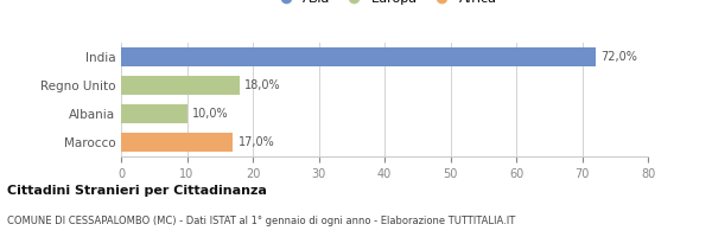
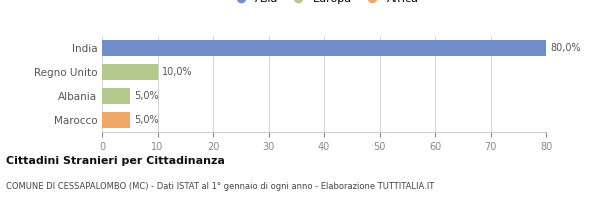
India: 72,0% -> 80,0%
Regno Unito: 18,0% -> 10,0%
Albania: 10,0% -> 5,0%
Marocco: 17,0% -> 5,0%
